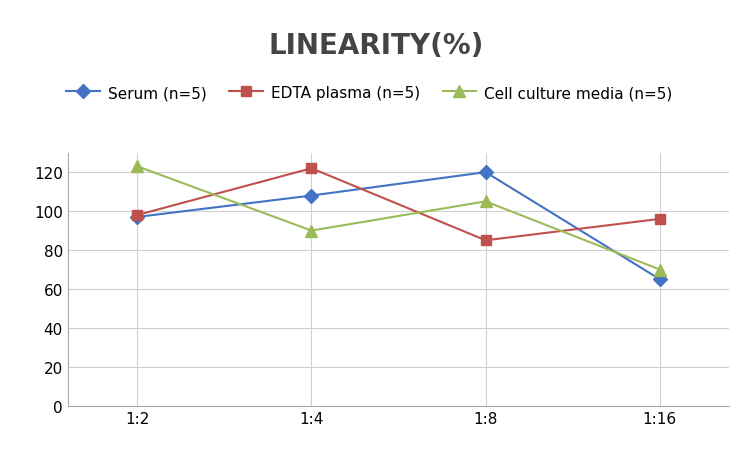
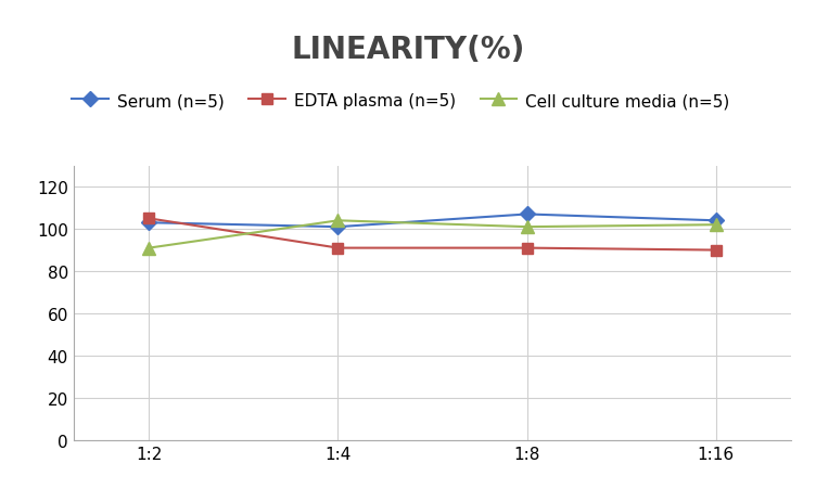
Serum (n=5)/1:2: 97 -> 103
EDTA plasma (n=5)/1:2: 98 -> 105
Cell culture media (n=5)/1:2: 123 -> 91
Serum (n=5)/1:4: 108 -> 101
EDTA plasma (n=5)/1:4: 122 -> 91
Cell culture media (n=5)/1:4: 90 -> 104
Serum (n=5)/1:8: 120 -> 107
EDTA plasma (n=5)/1:8: 85 -> 91
Cell culture media (n=5)/1:8: 105 -> 101
Serum (n=5)/1:16: 65 -> 104
EDTA plasma (n=5)/1:16: 96 -> 90
Cell culture media (n=5)/1:16: 70 -> 102
